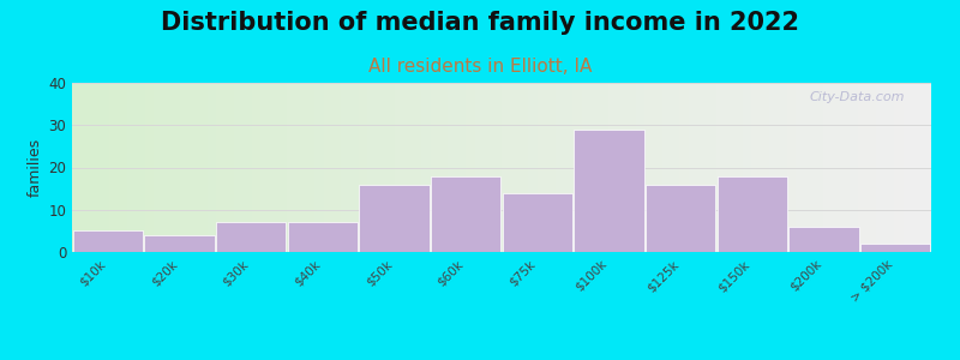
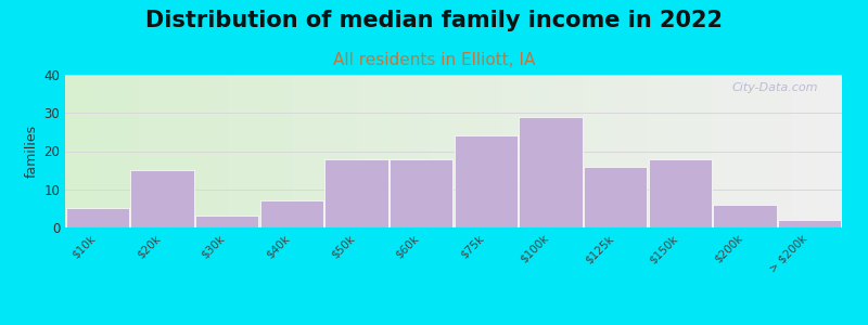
$20k: 4 -> 15
$30k: 7 -> 3
$50k: 16 -> 18
$75k: 14 -> 24
